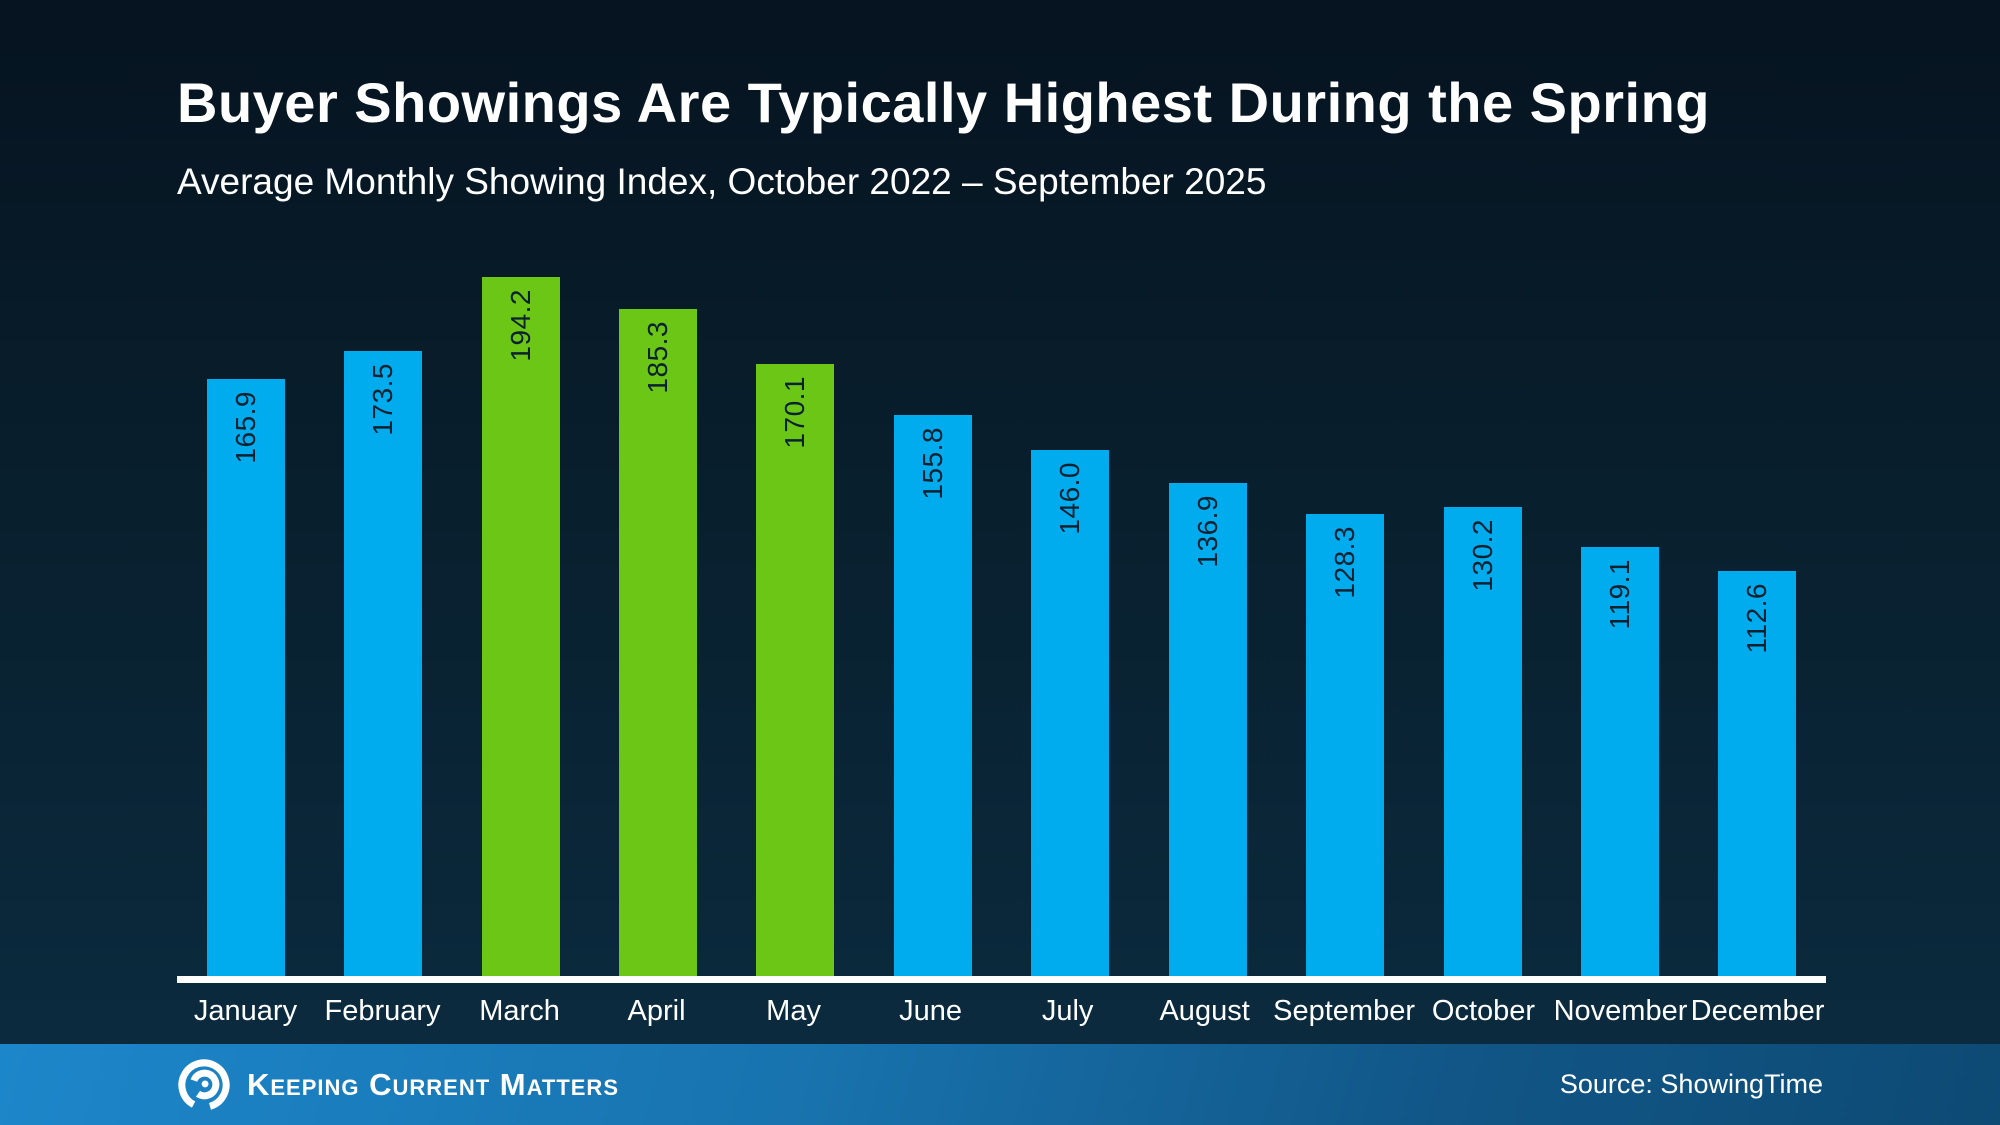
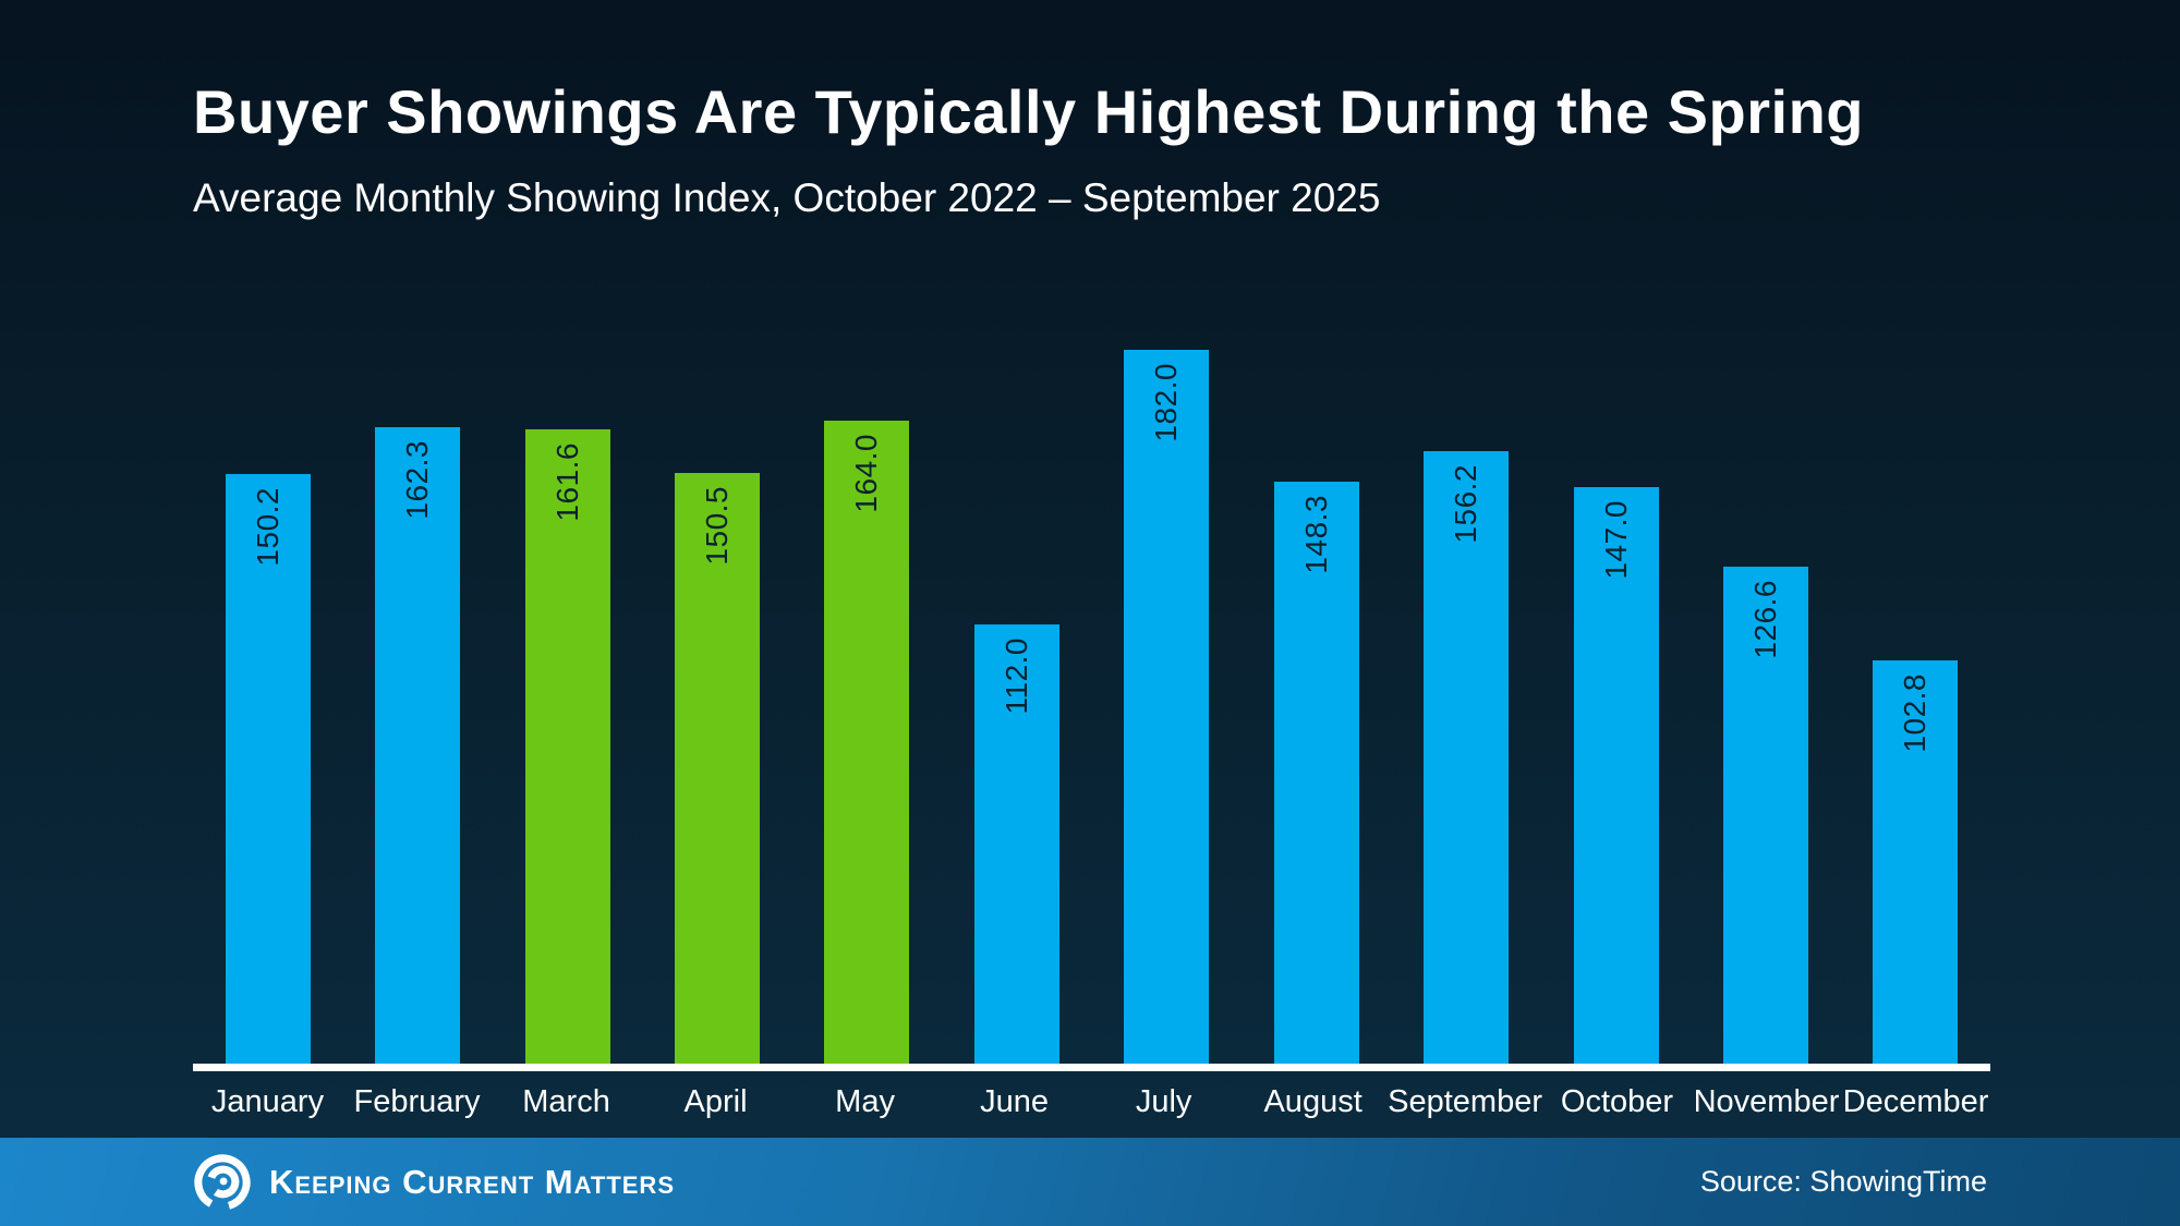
January: 165.9 -> 150.2
February: 173.5 -> 162.3
March: 194.2 -> 161.6
April: 185.3 -> 150.5
May: 170.1 -> 164.0
June: 155.8 -> 112.0
July: 146.0 -> 182.0
August: 136.9 -> 148.3
September: 128.3 -> 156.2
October: 130.2 -> 147.0
November: 119.1 -> 126.6
December: 112.6 -> 102.8
